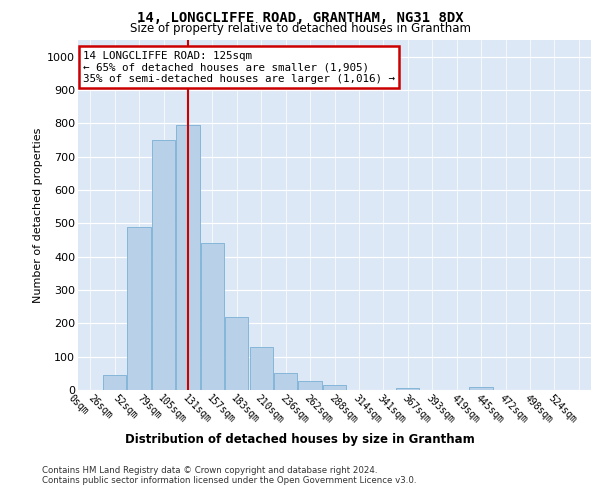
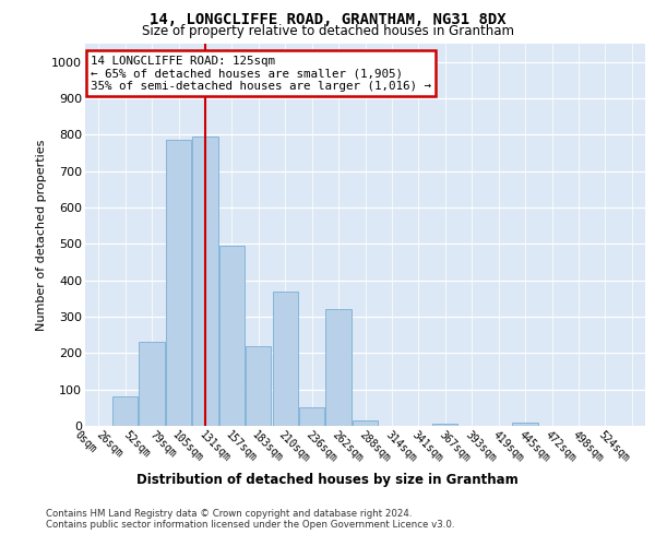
26sqm: 45 -> 80
52sqm: 490 -> 230
79sqm: 750 -> 785
131sqm: 440 -> 495
183sqm: 130 -> 370
236sqm: 28 -> 320
